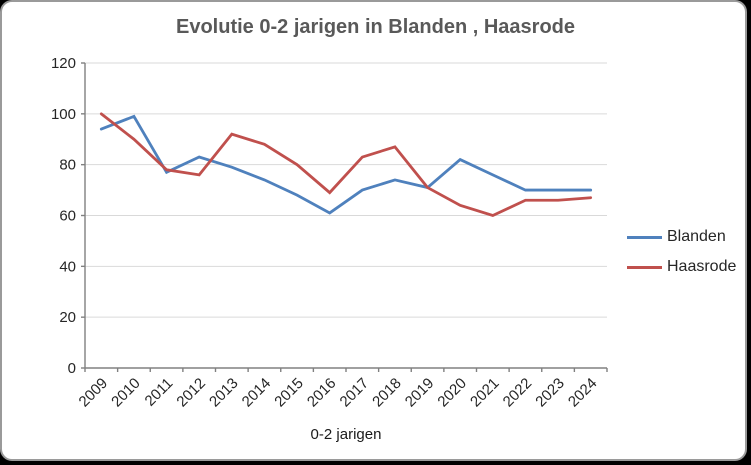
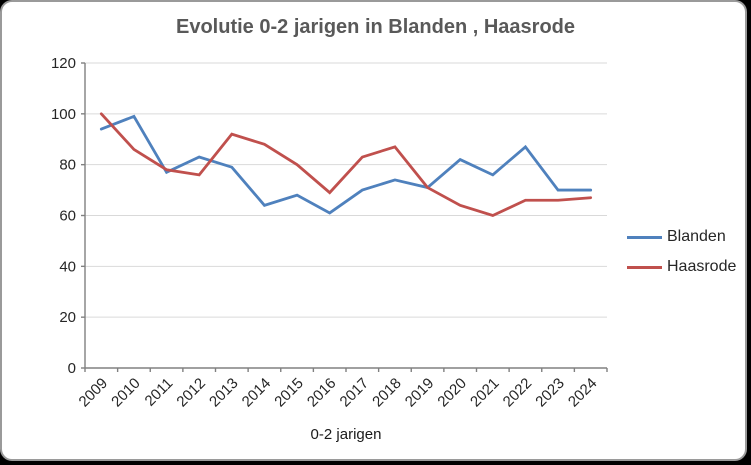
Haasrode/2010: 90 -> 86
Blanden/2014: 74 -> 64
Blanden/2022: 70 -> 87
